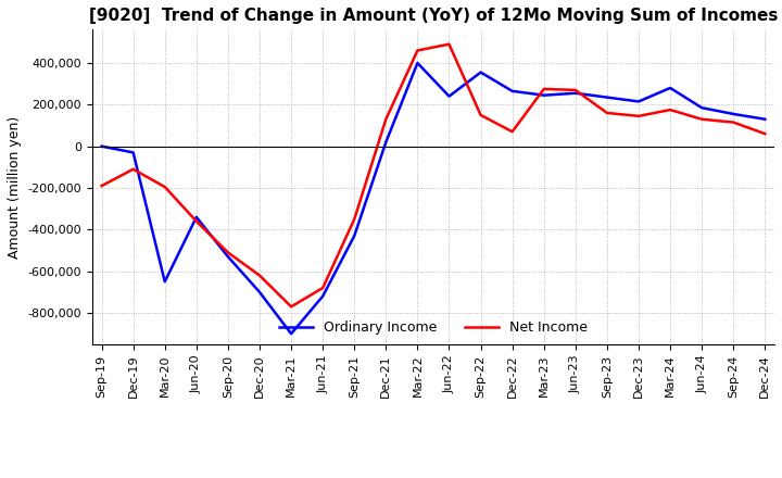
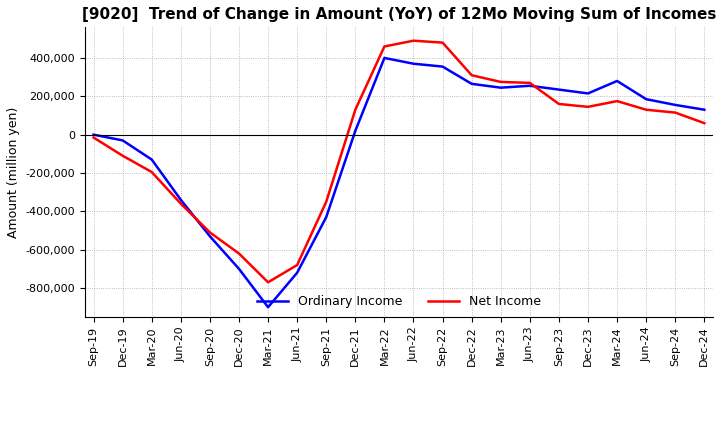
Net Income/Sep-19: -190,000 -> -20,000
Ordinary Income/Mar-20: -650,000 -> -130,000
Ordinary Income/Jun-22: 240,000 -> 370,000
Net Income/Sep-22: 150,000 -> 480,000
Net Income/Dec-22: 70,000 -> 310,000
